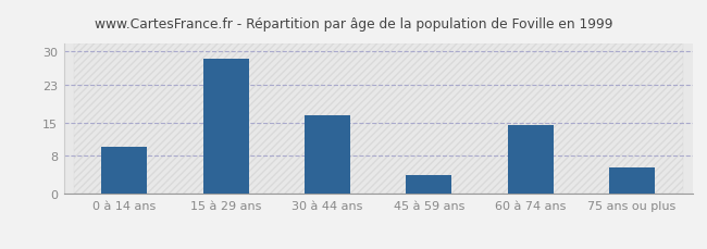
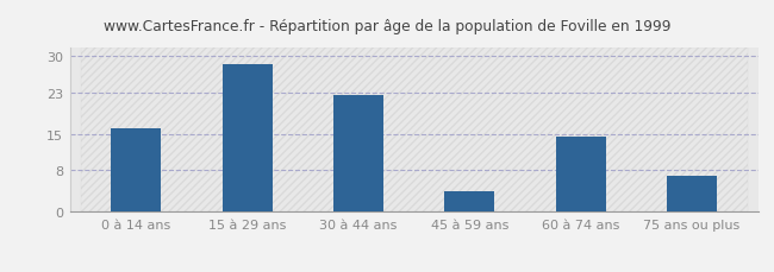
0 à 14 ans: 10.0 -> 16.0
30 à 44 ans: 16.5 -> 22.5
75 ans ou plus: 5.5 -> 7.0
